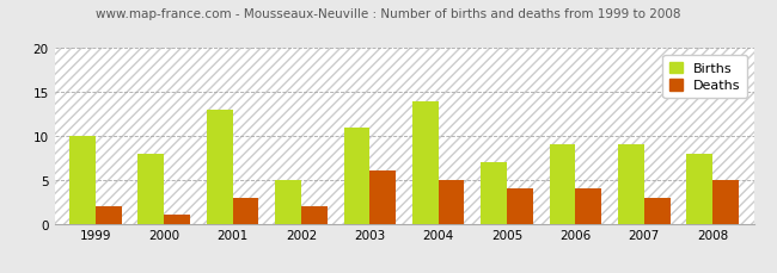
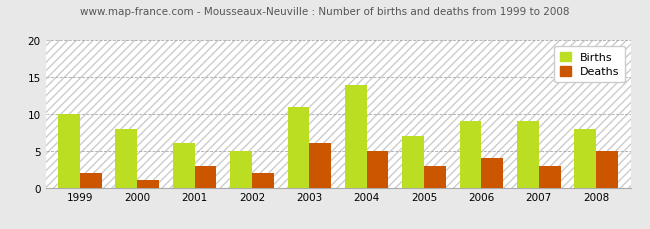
Births/2001: 13 -> 6
Deaths/2005: 4 -> 3
